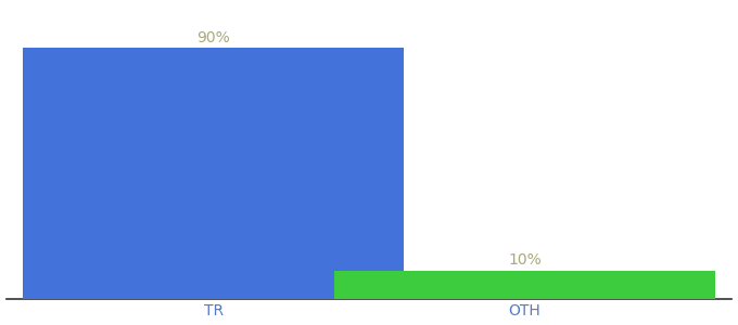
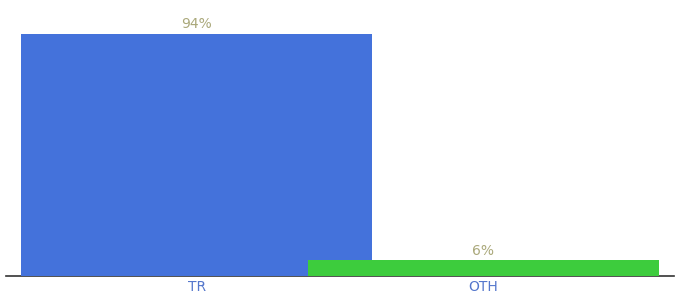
TR: 90% -> 94%
OTH: 10% -> 6%
